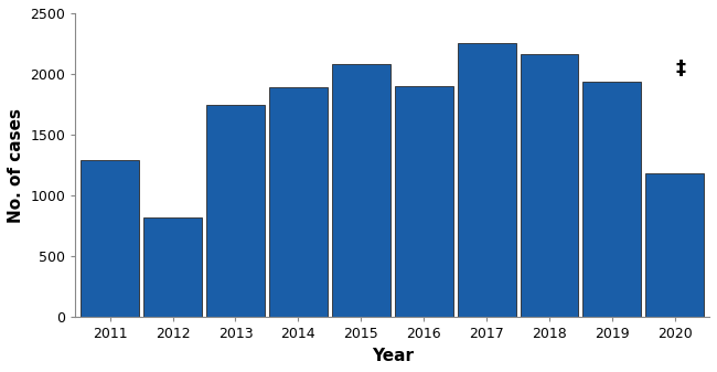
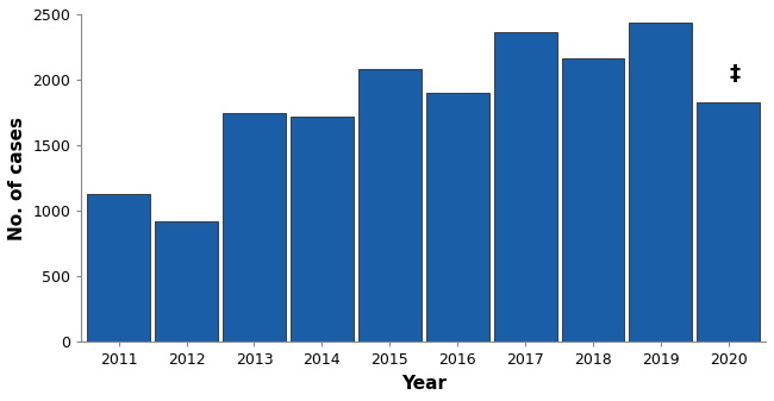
2011: 1290 -> 1130
2012: 820 -> 920
2014: 1890 -> 1720
2017: 2250 -> 2360
2019: 1940 -> 2440
2020: 1180 -> 1830
